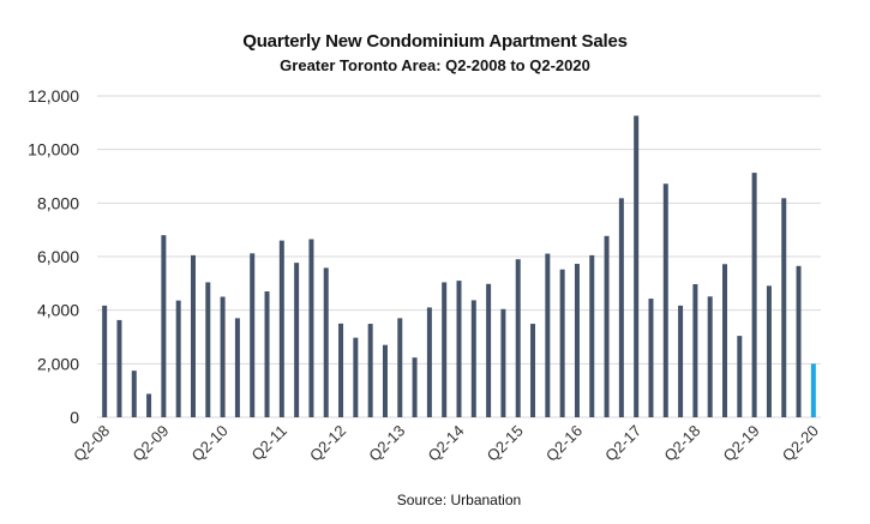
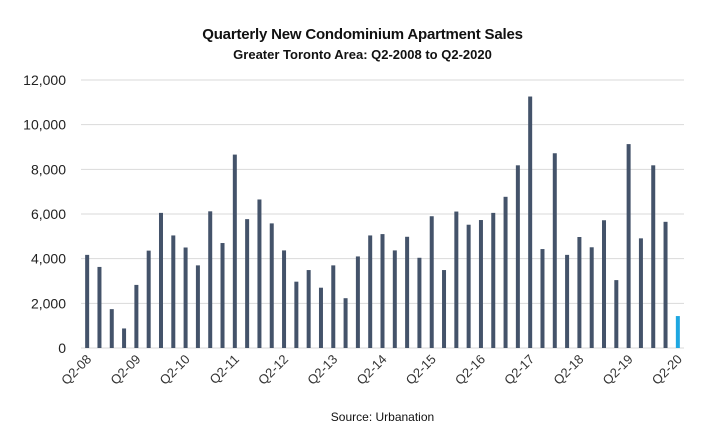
Q2-09: 6800 -> 2800
Q2-11: 6600 -> 8700
Q2-12: 3500 -> 4400
Q2-20: 2000 -> 1400
